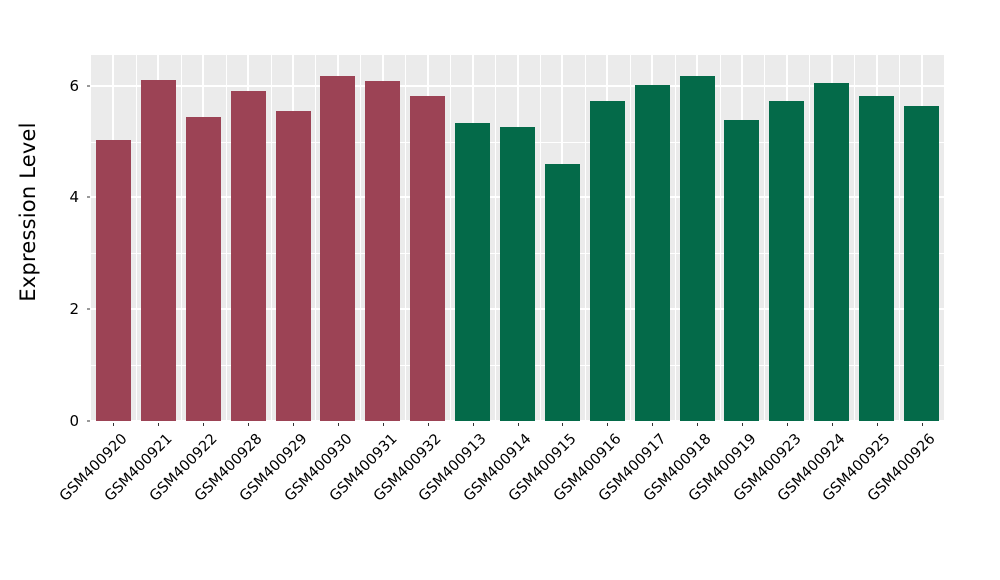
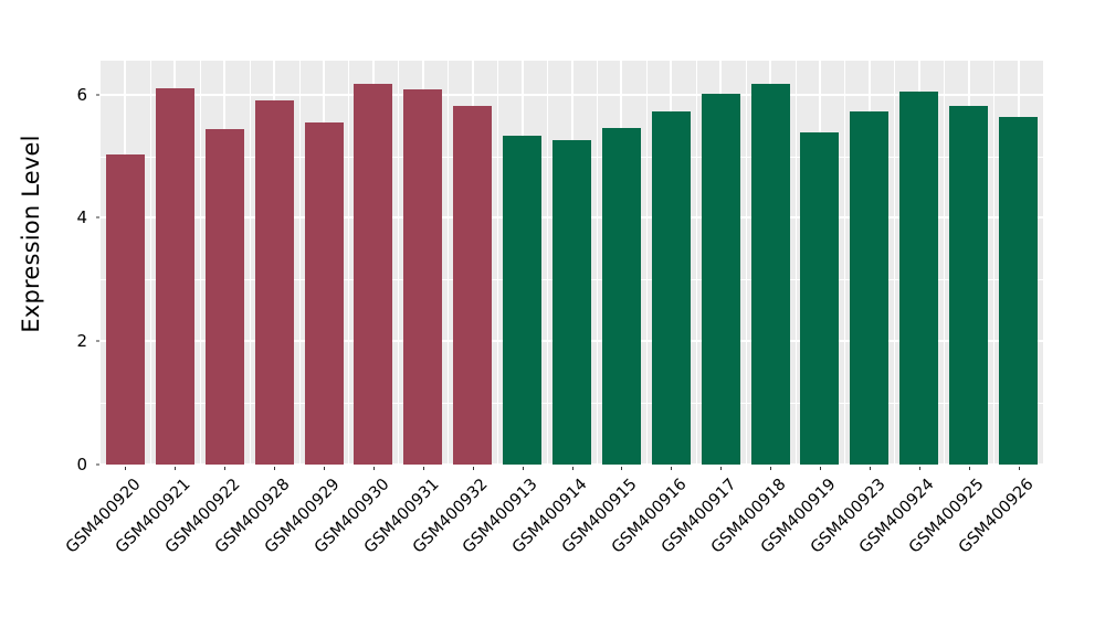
GSM400915: 4.6 -> 5.5
